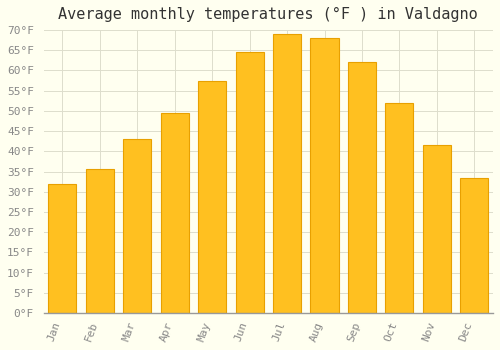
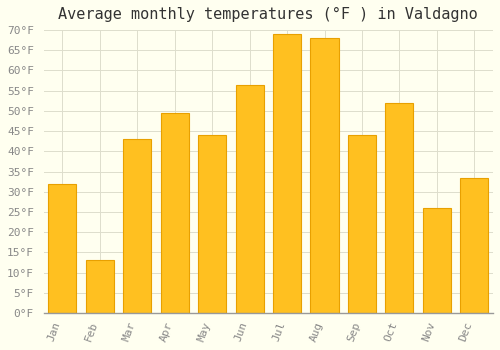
Feb: 35.5°F -> 13.0°F
May: 57.5°F -> 44.0°F
Jun: 64.5°F -> 56.5°F
Sep: 62.0°F -> 44.0°F
Nov: 41.5°F -> 26.0°F
